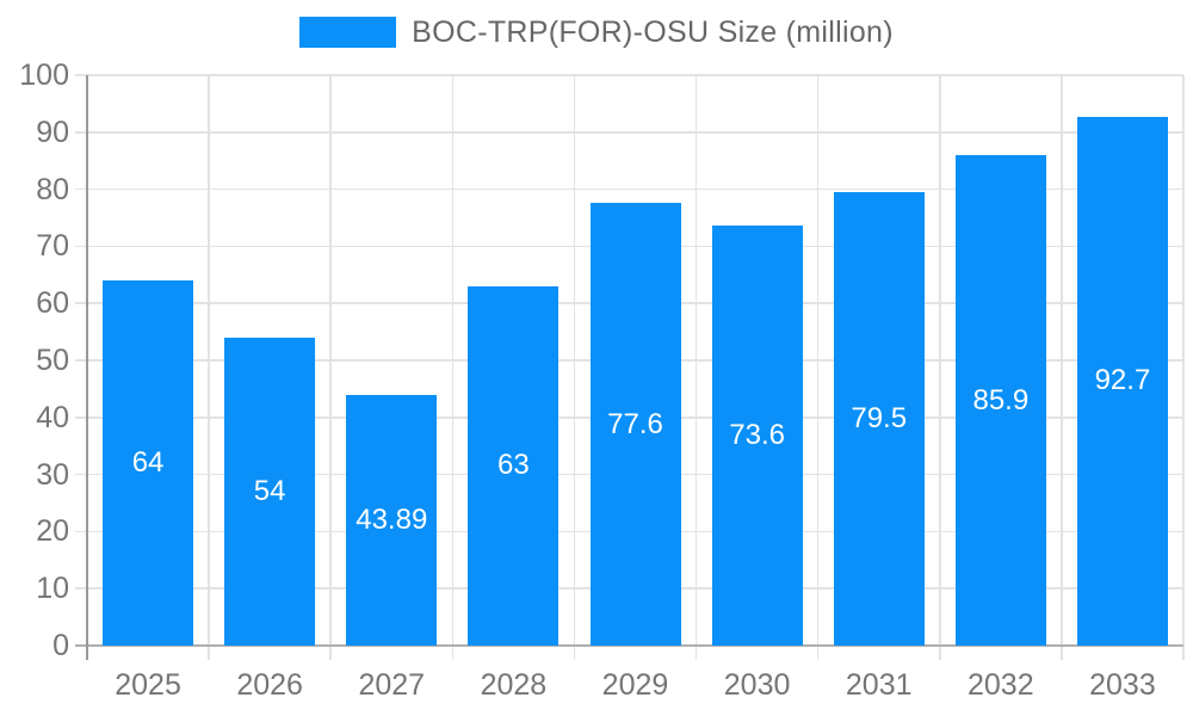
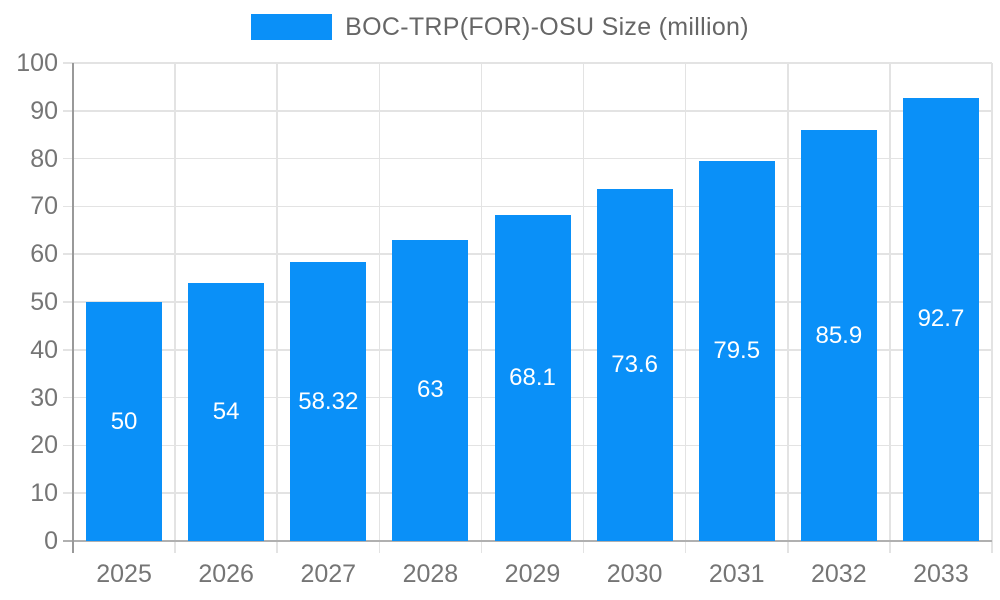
2025: 64 -> 50
2027: 43.89 -> 58.32
2029: 77.6 -> 68.1
